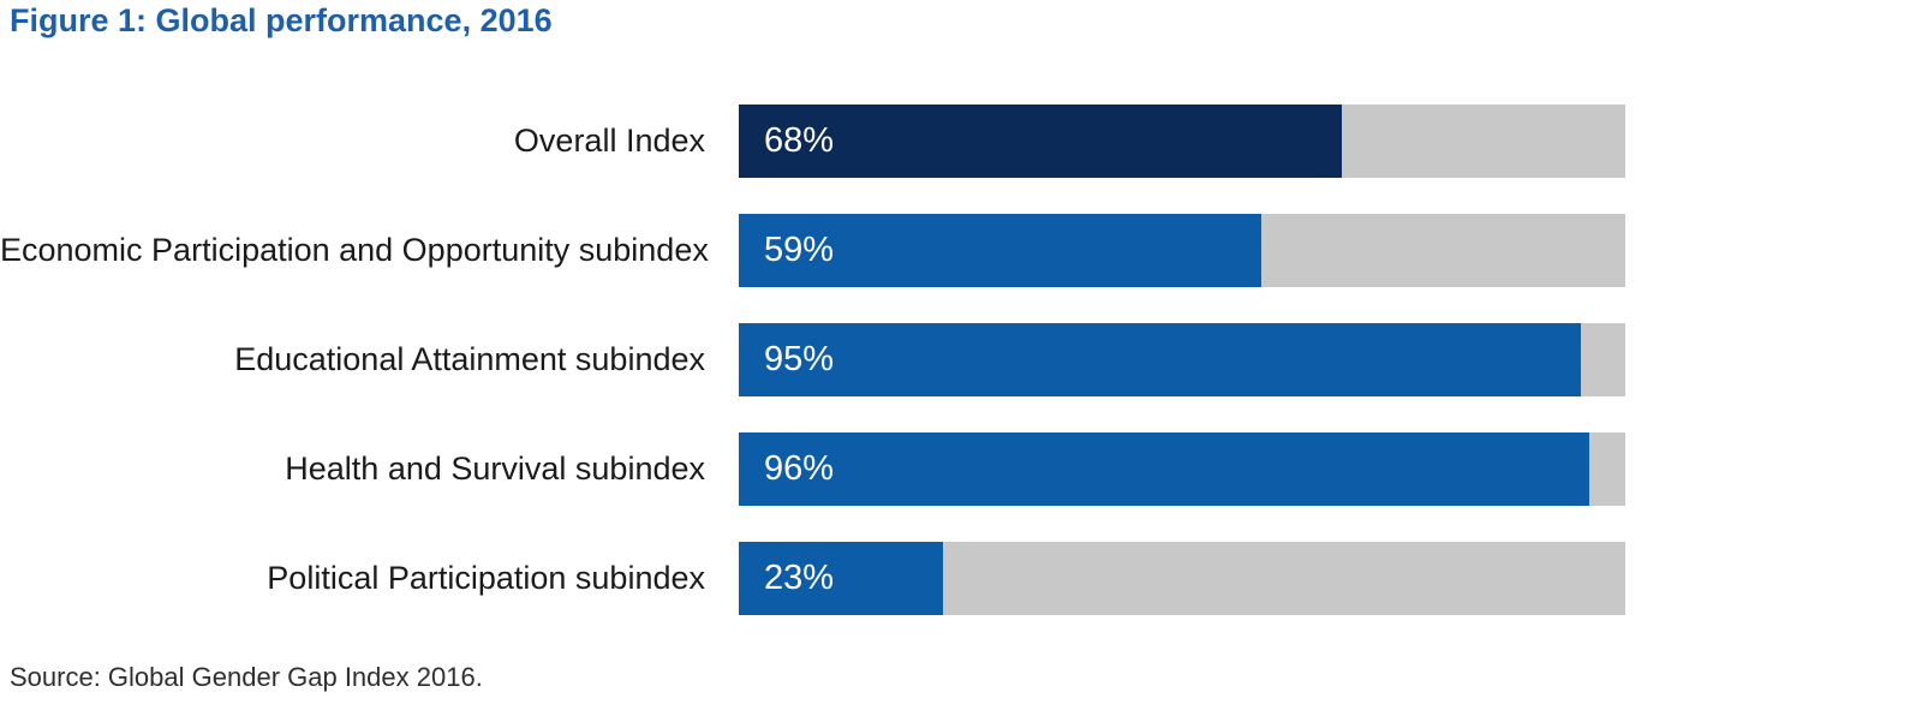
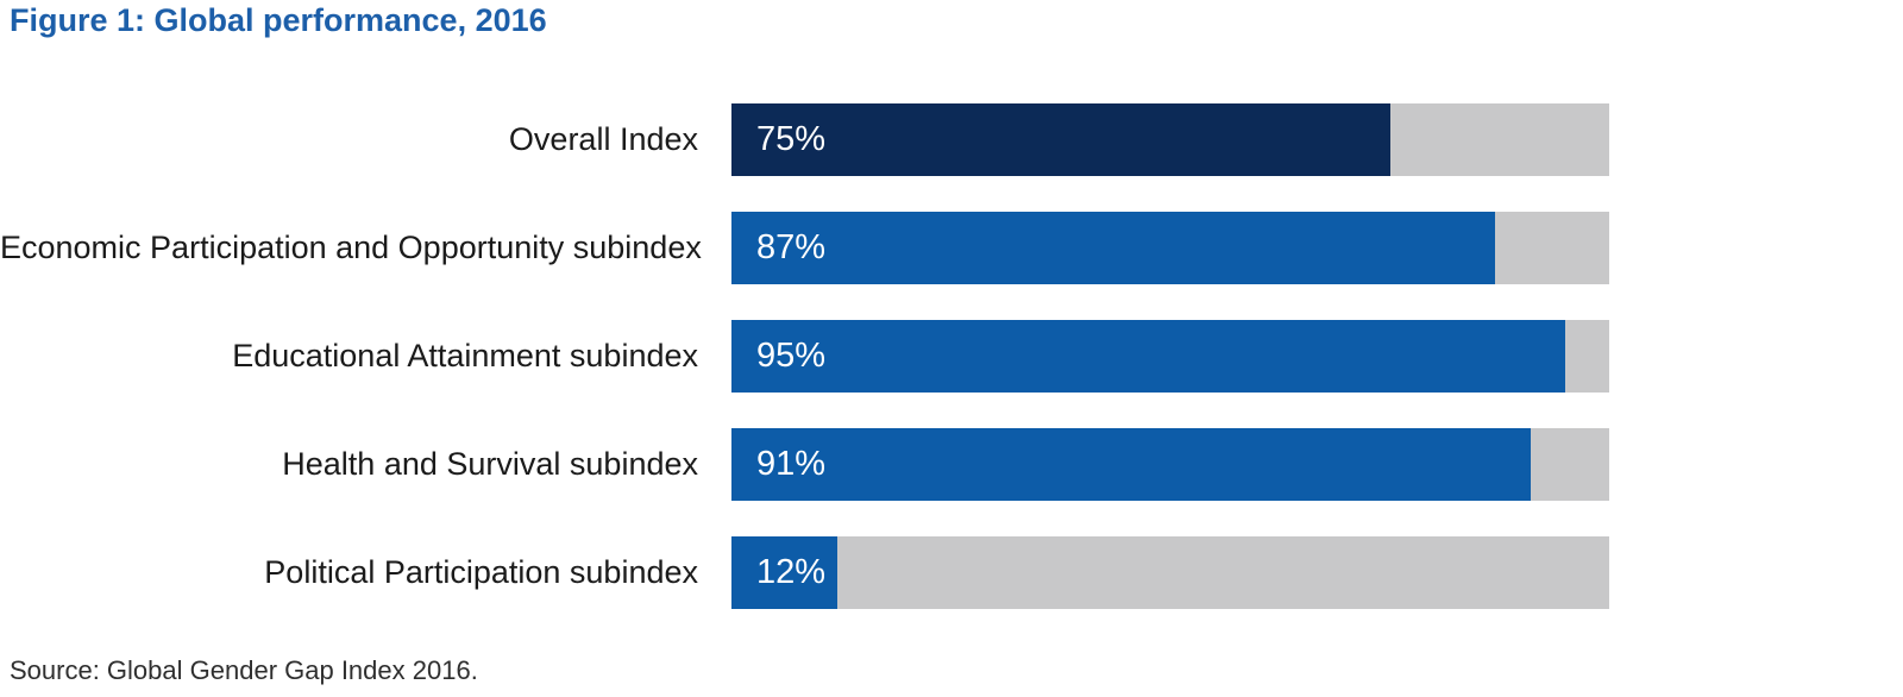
Overall Index: 68% -> 75%
Economic Participation and Opportunity subindex: 59% -> 87%
Health and Survival subindex: 96% -> 91%
Political Participation subindex: 23% -> 12%
